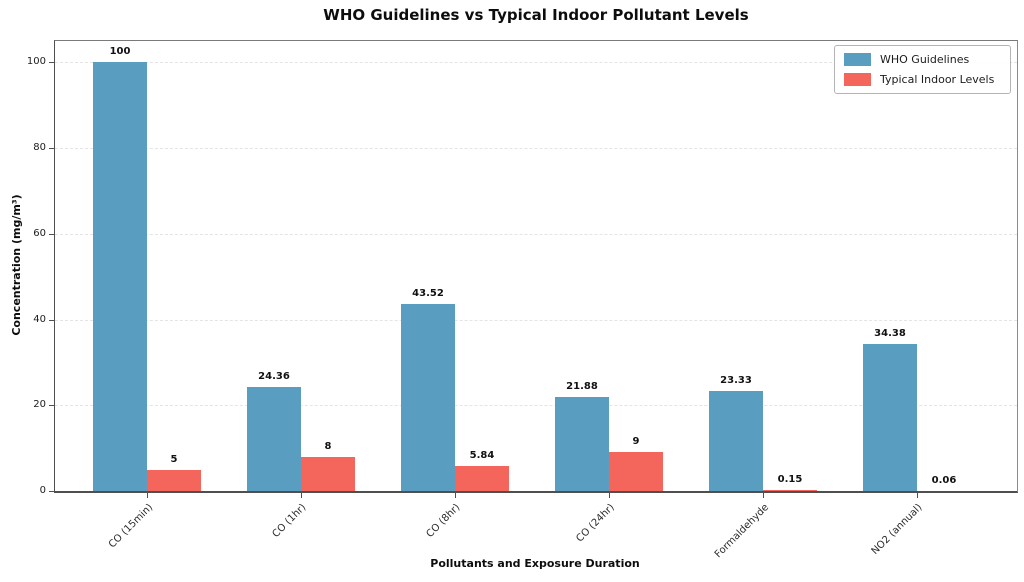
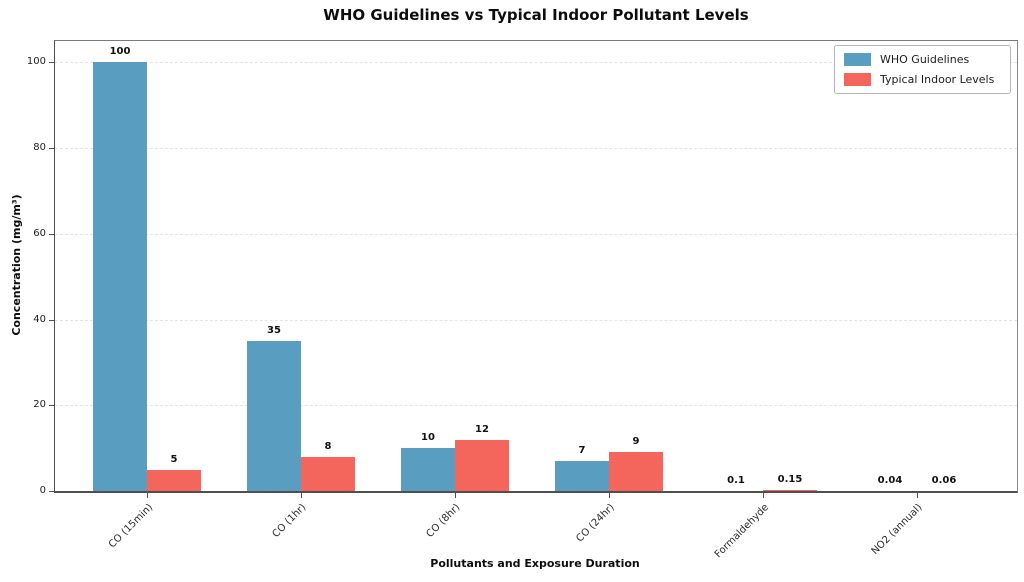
WHO Guidelines/CO (1hr): 24.36 -> 35
WHO Guidelines/CO (8hr): 43.52 -> 10
Typical Indoor Levels/CO (8hr): 5.84 -> 12
WHO Guidelines/CO (24hr): 21.88 -> 7
WHO Guidelines/Formaldehyde: 23.33 -> 0.1
WHO Guidelines/NO2 (annual): 34.38 -> 0.04
